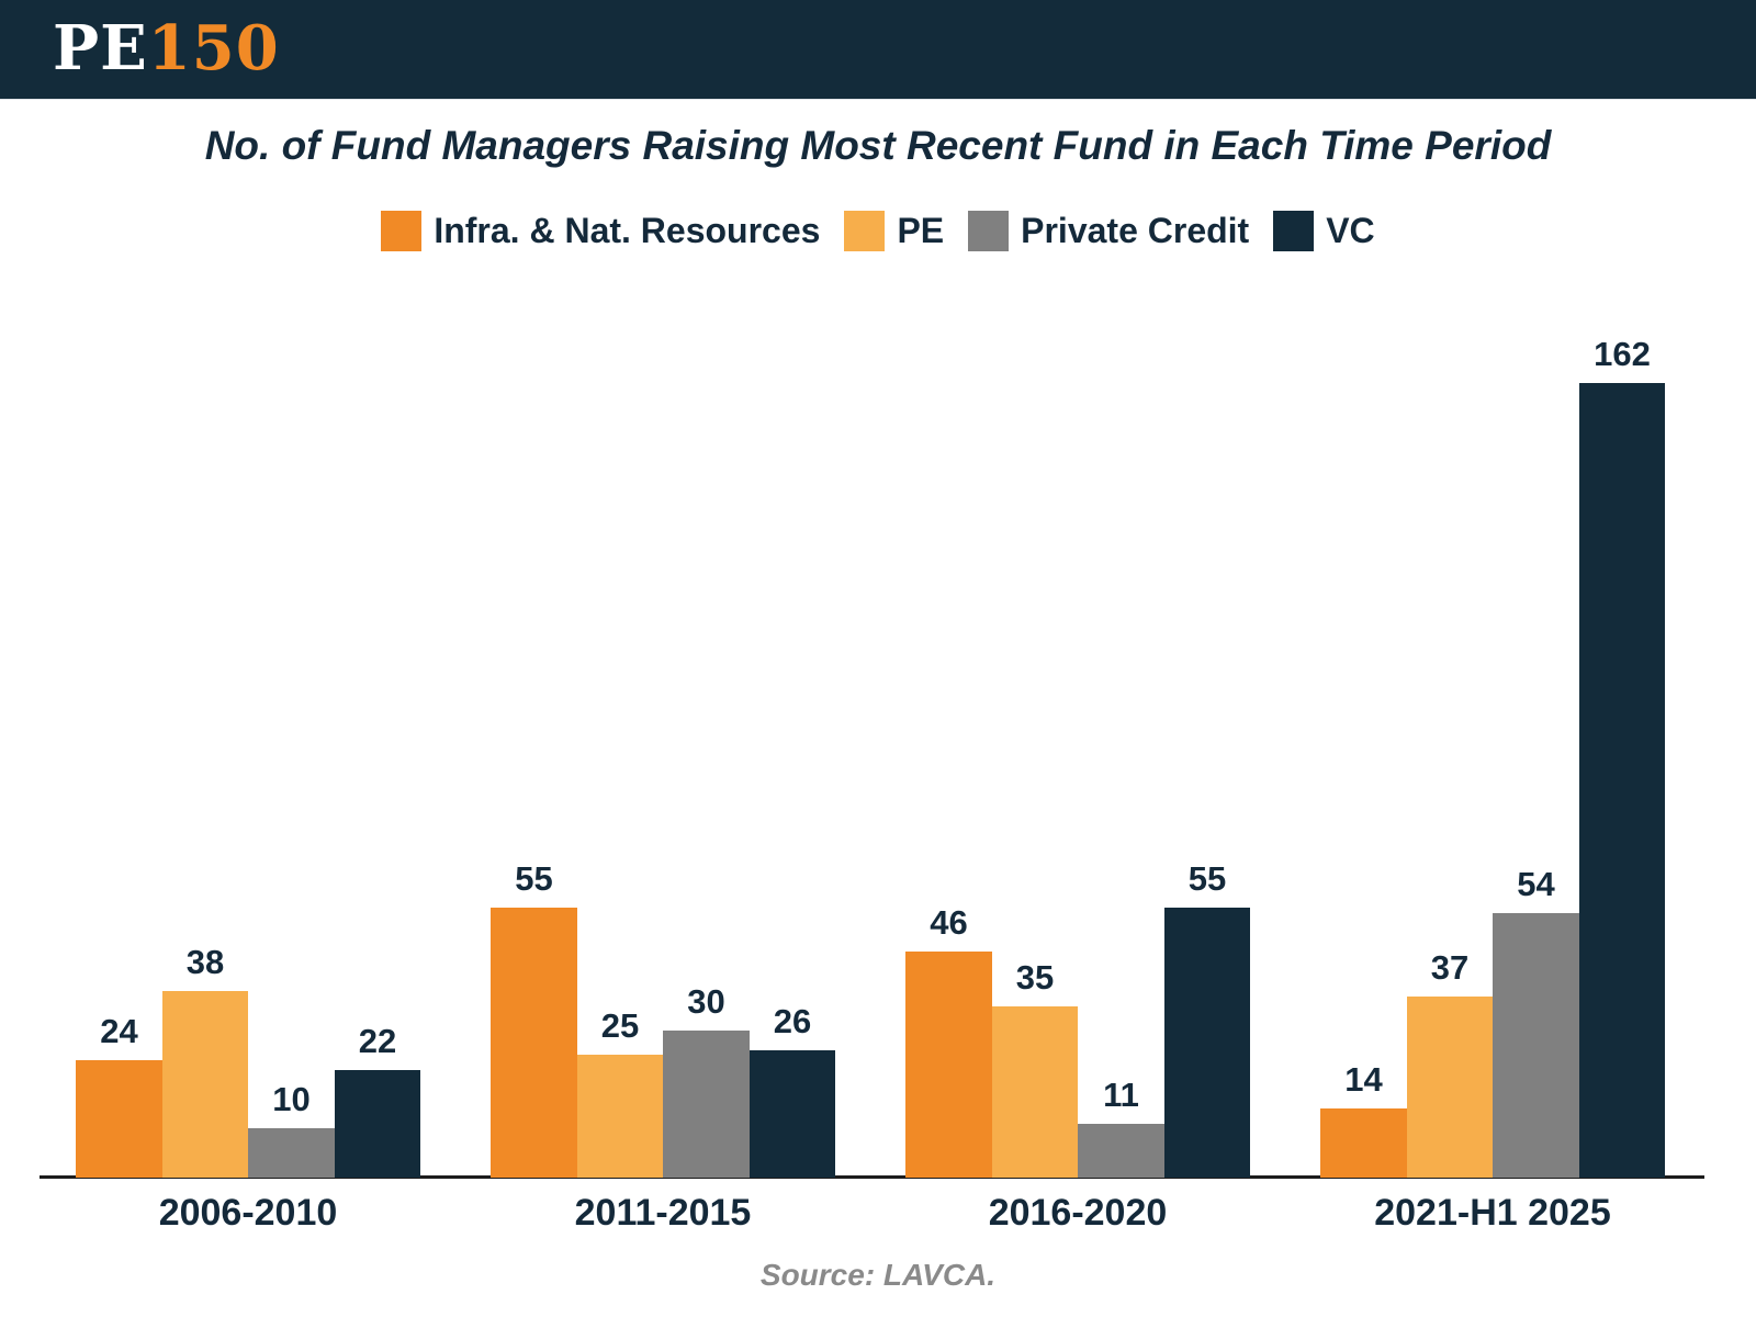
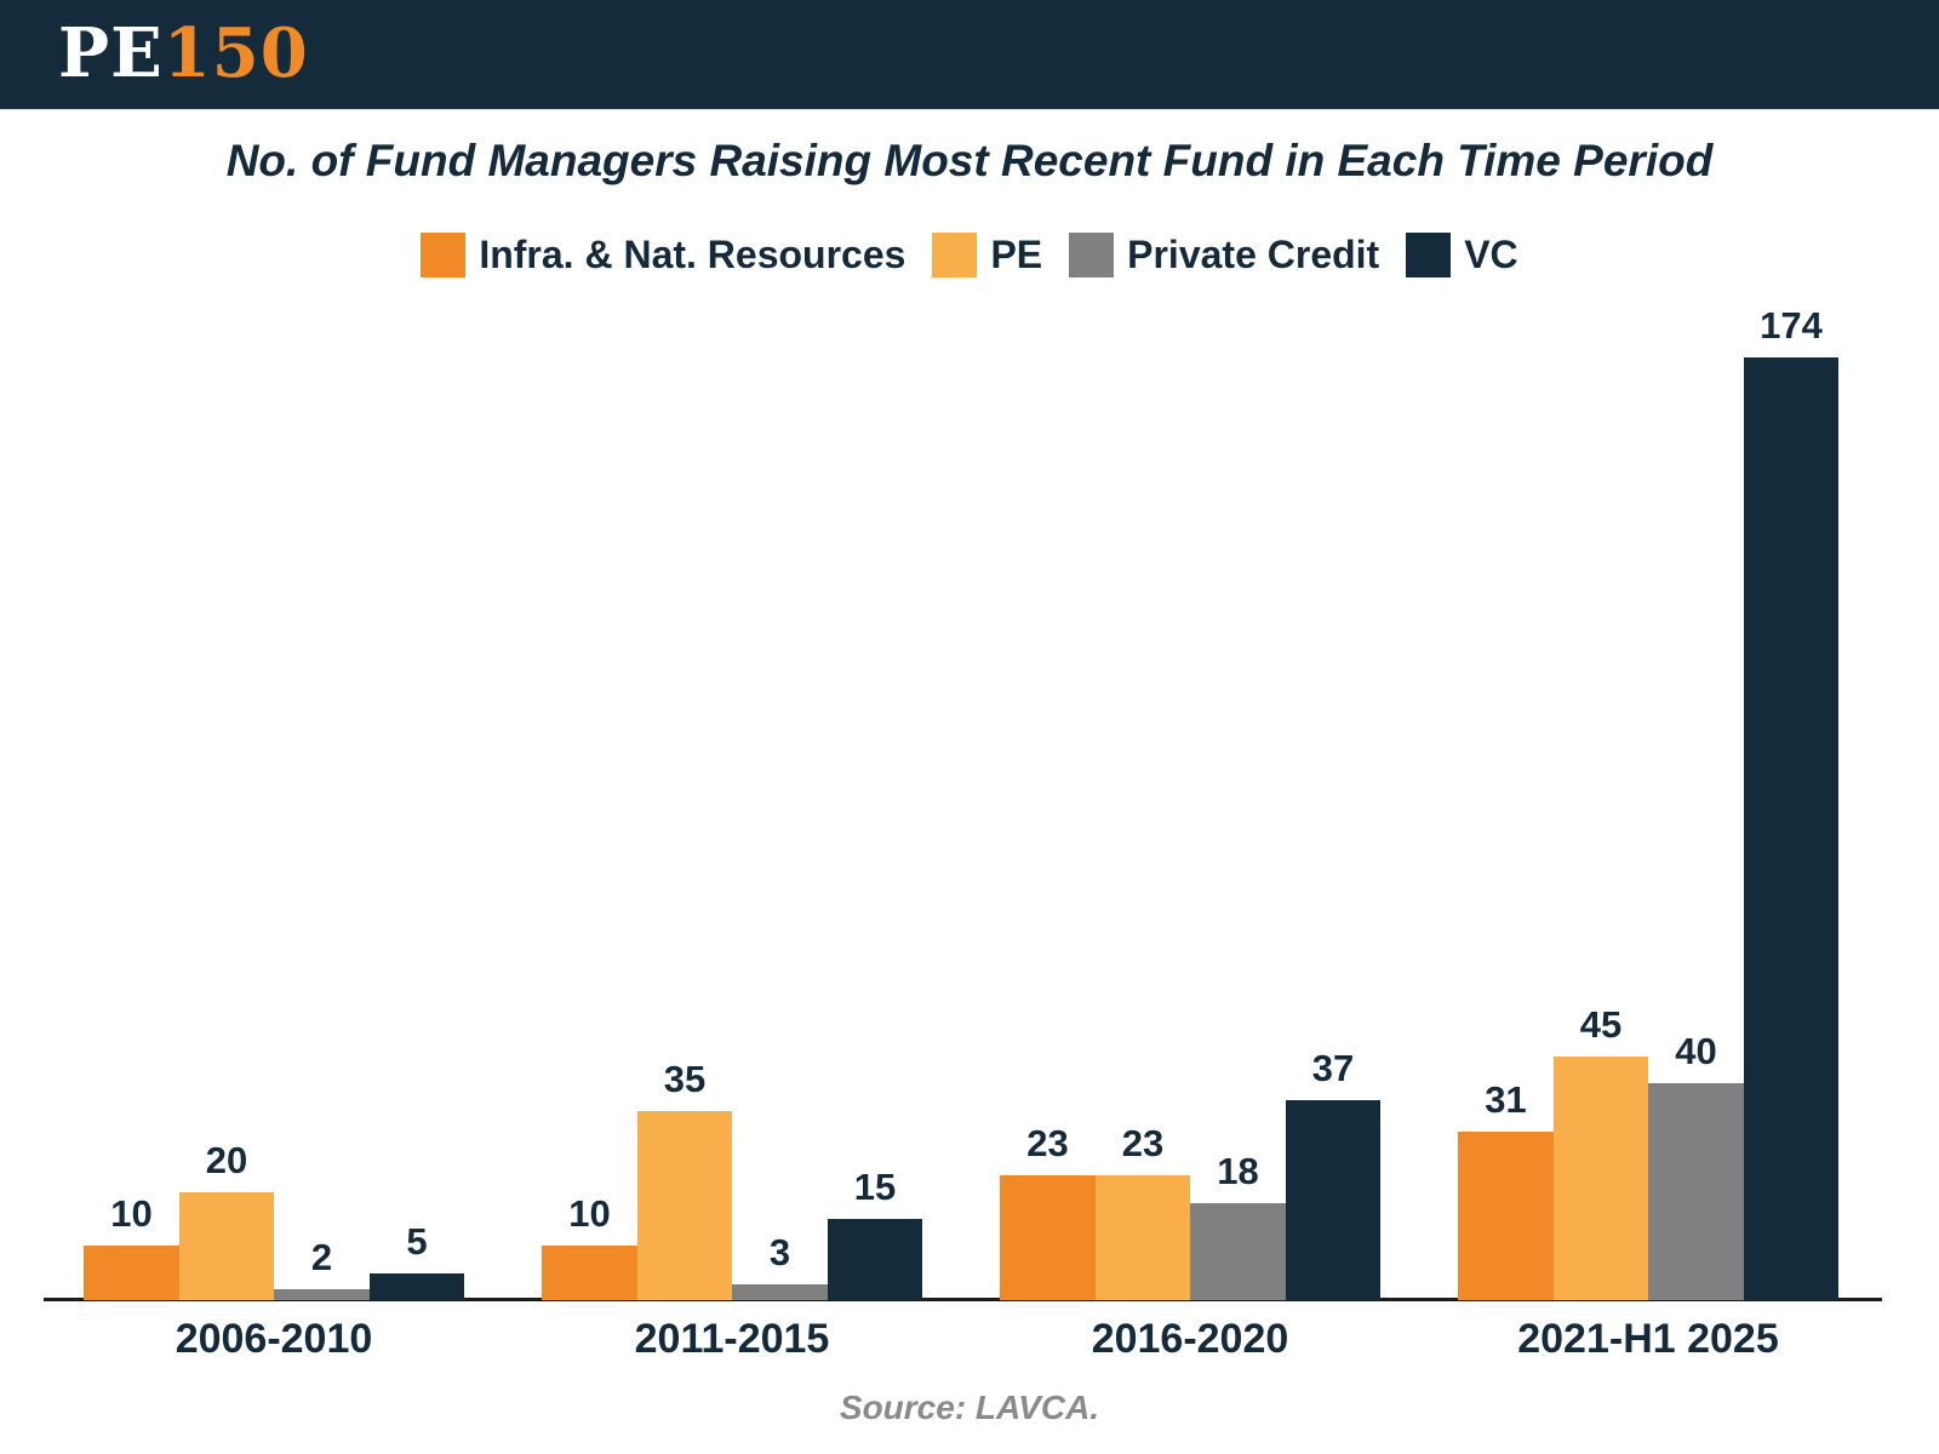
Infra. & Nat. Resources/2006-2010: 24 -> 10
PE/2006-2010: 38 -> 20
Private Credit/2006-2010: 10 -> 2
VC/2006-2010: 22 -> 5
Infra. & Nat. Resources/2011-2015: 55 -> 10
PE/2011-2015: 25 -> 35
Private Credit/2011-2015: 30 -> 3
VC/2011-2015: 26 -> 15
Infra. & Nat. Resources/2016-2020: 46 -> 23
PE/2016-2020: 35 -> 23
Private Credit/2016-2020: 11 -> 18
VC/2016-2020: 55 -> 37
Infra. & Nat. Resources/2021-H1 2025: 14 -> 31
PE/2021-H1 2025: 37 -> 45
Private Credit/2021-H1 2025: 54 -> 40
VC/2021-H1 2025: 162 -> 174
